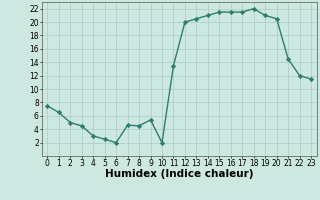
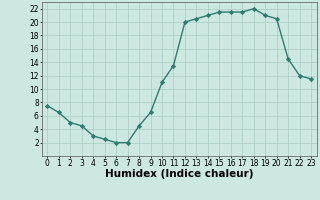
7: 4.6 -> 2.0
9: 5.4 -> 6.5
10: 2.0 -> 11.0
